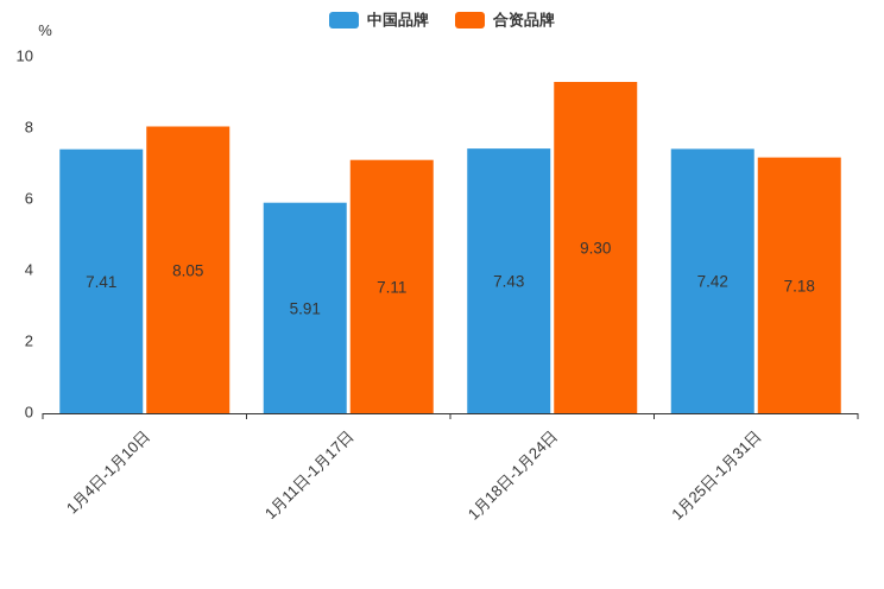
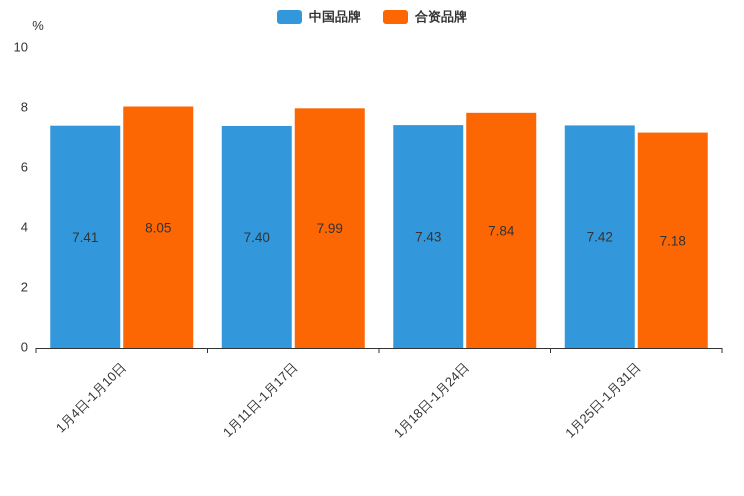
中国品牌/1月11日-1月17日: 5.91 -> 7.40
合资品牌/1月11日-1月17日: 7.11 -> 7.99
合资品牌/1月18日-1月24日: 9.30 -> 7.84
